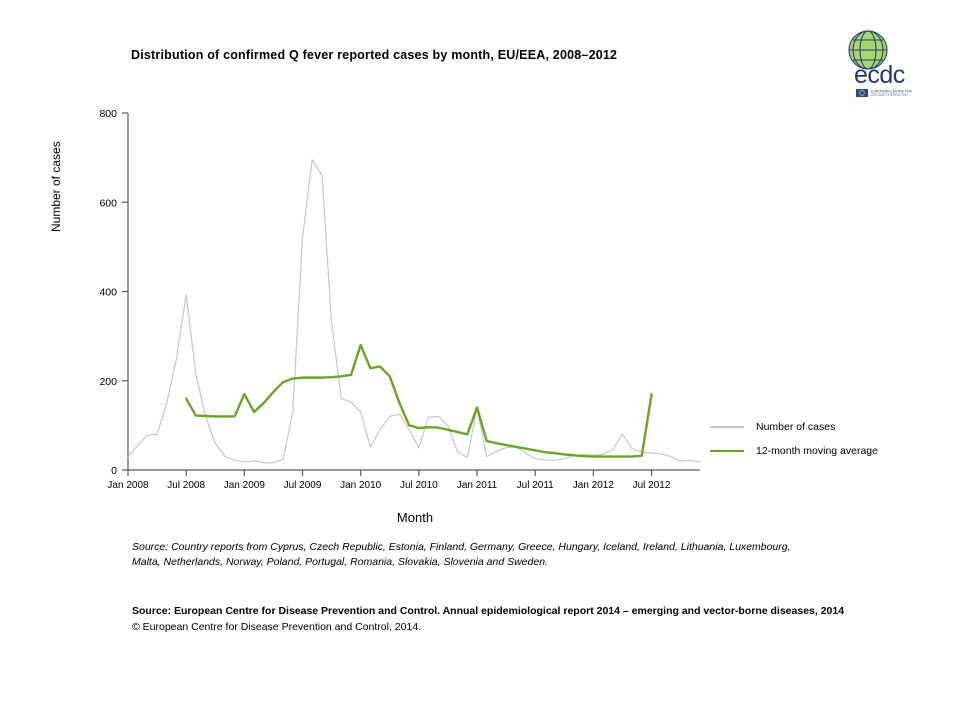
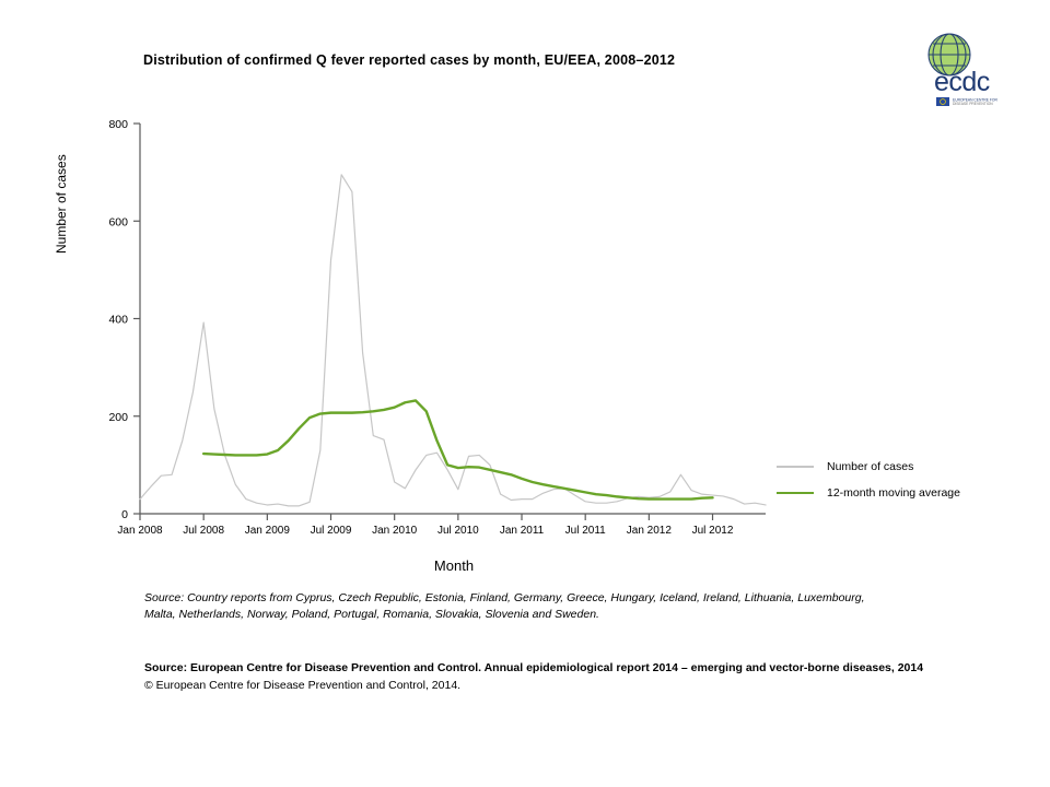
12-month moving average/Jul 2008: 160 -> 120
12-month moving average/Jan 2009: 170 -> 120
Number of cases/Jan 2010: 130 -> 60
12-month moving average/Jan 2010: 280 -> 220
Number of cases/Jan 2011: 140 -> 30
12-month moving average/Jan 2011: 140 -> 70
12-month moving average/Jul 2012: 170 -> 30
